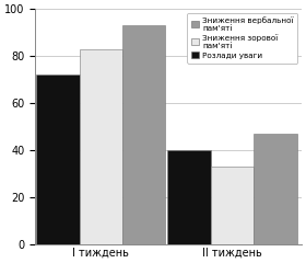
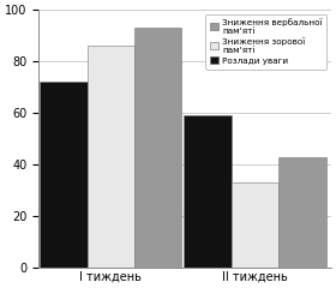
Зниження зорової пам'яті/I тиждень: 83 -> 86
Розлади уваги/II тиждень: 40 -> 59
Зниження вербальної пам'яті/II тиждень: 47 -> 43
